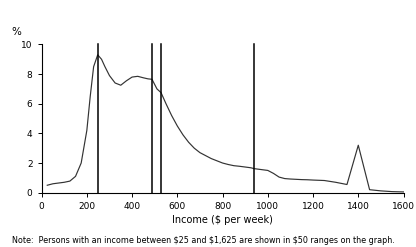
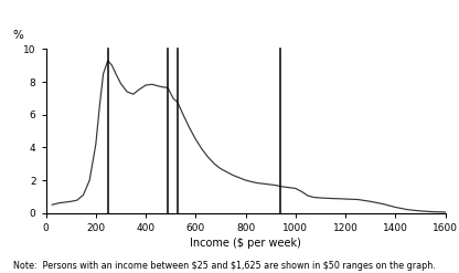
1400: 3.2 -> 0.3
